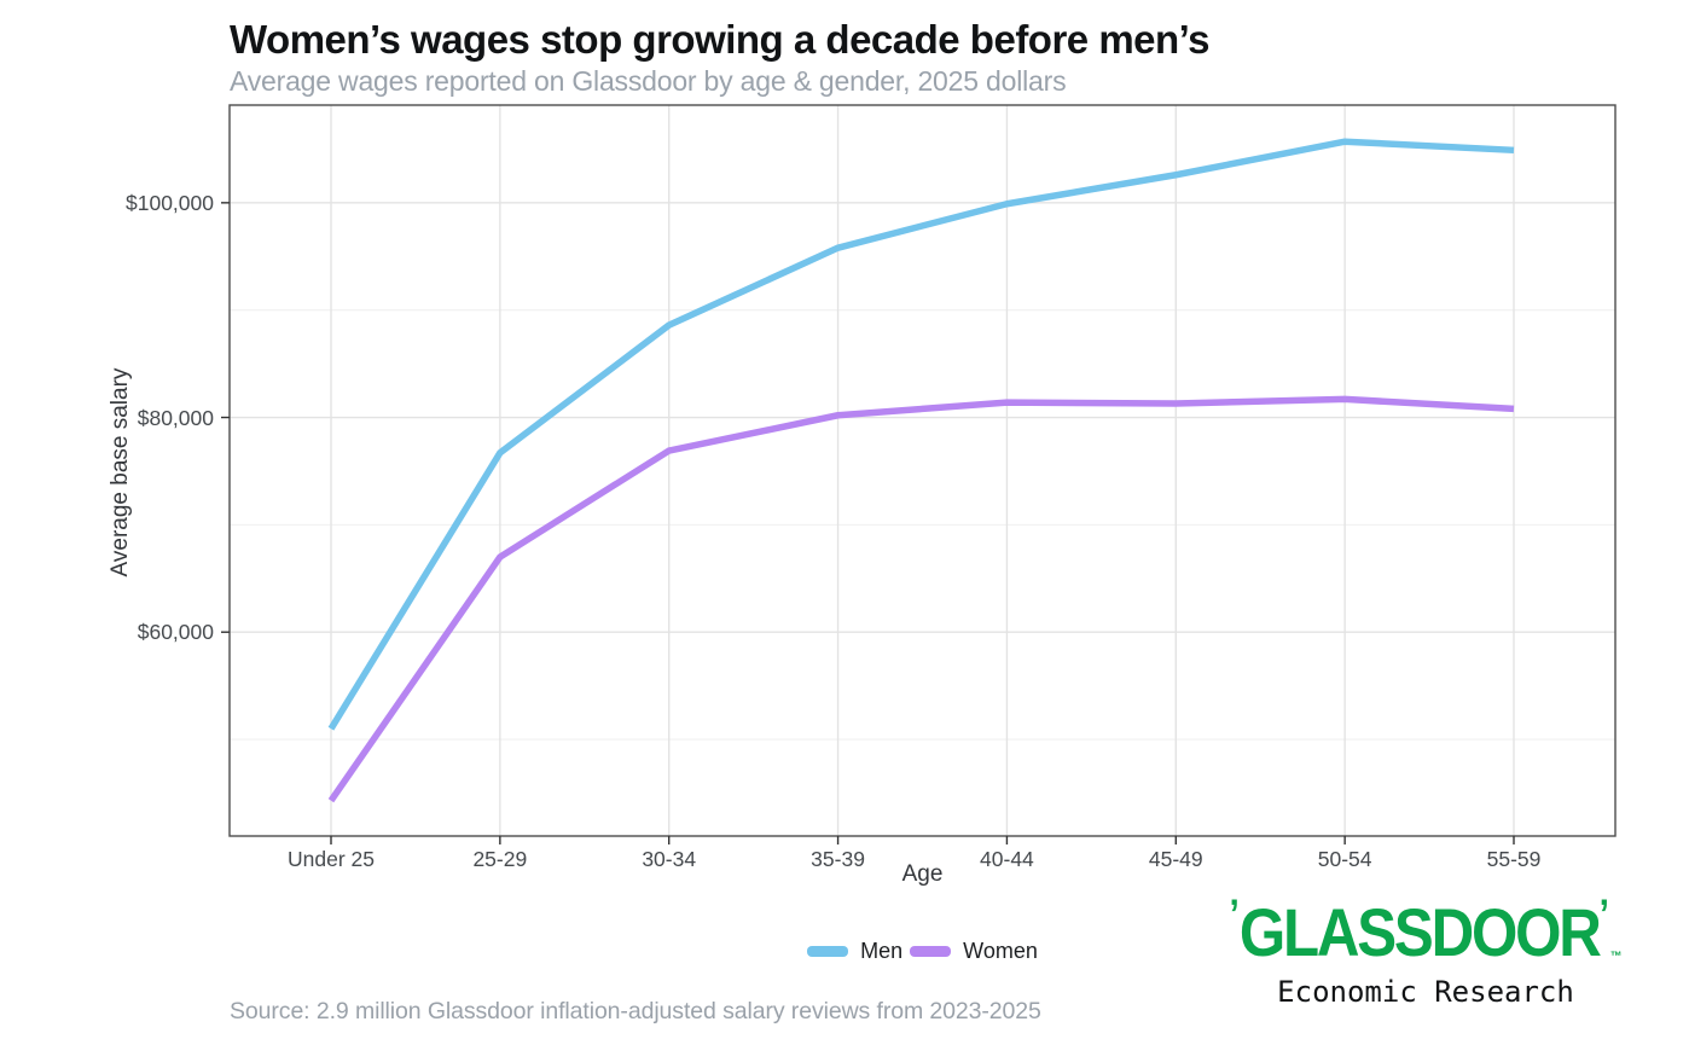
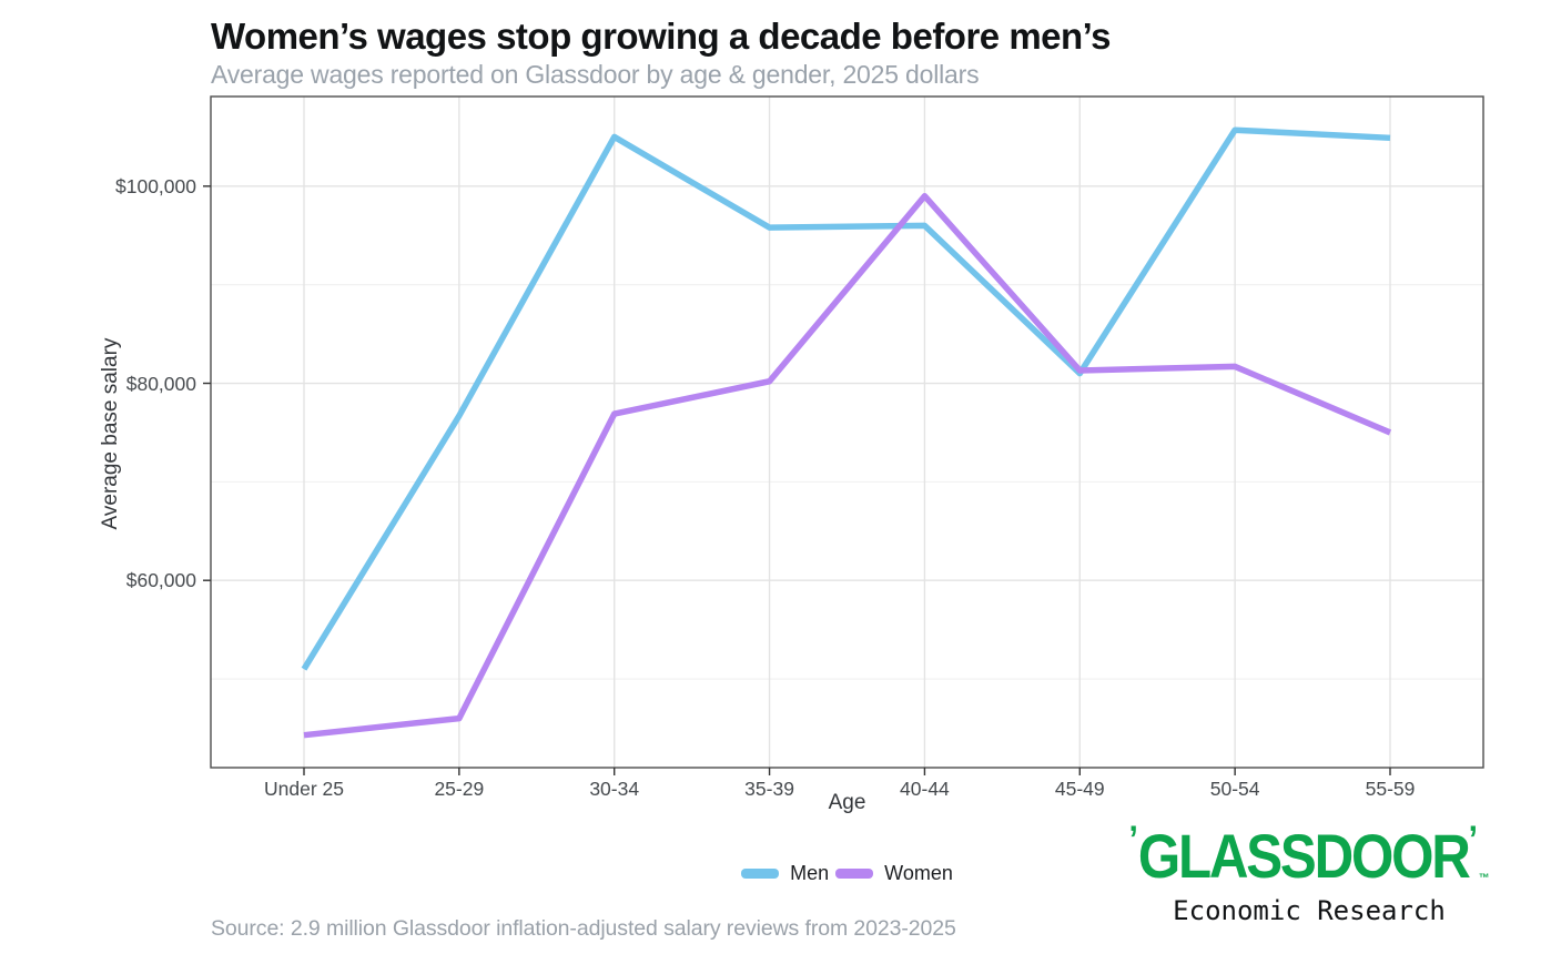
Women/25-29: $67000 -> $46000
Men/30-34: $89000 -> $105000
Men/40-44: $100000 -> $96000
Women/40-44: $81000 -> $99000
Men/45-49: $103000 -> $81000
Women/55-59: $81000 -> $75000
